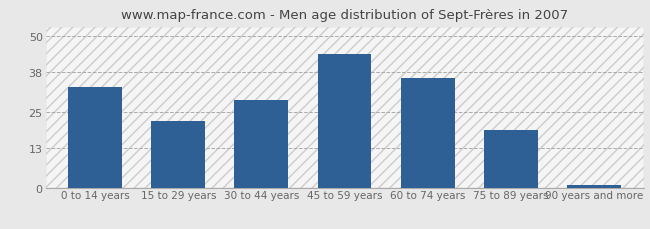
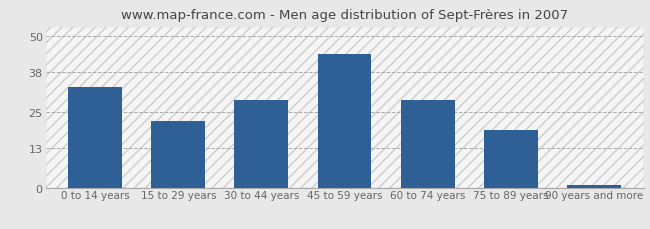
60 to 74 years: 36 -> 29
